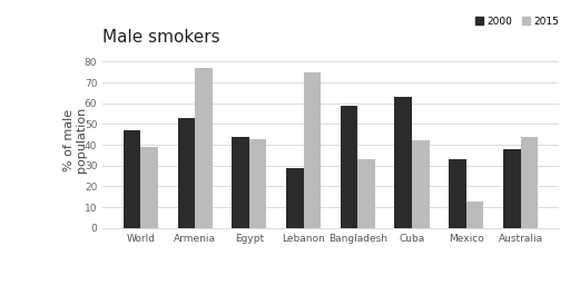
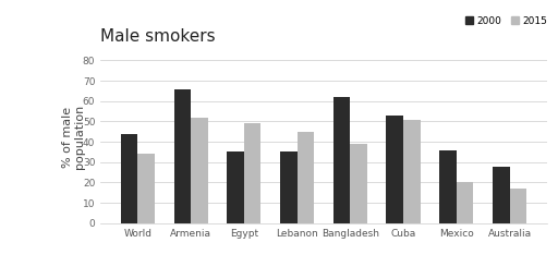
2000/World: 47 -> 44
2015/World: 39 -> 34
2000/Armenia: 53 -> 66
2015/Armenia: 77 -> 52
2000/Egypt: 44 -> 35
2015/Egypt: 43 -> 49
2000/Lebanon: 29 -> 35
2015/Lebanon: 75 -> 45
2000/Bangladesh: 59 -> 62
2015/Bangladesh: 33 -> 39
2000/Cuba: 63 -> 53
2015/Cuba: 42 -> 51
2000/Mexico: 33 -> 36
2015/Mexico: 13 -> 20
2000/Australia: 38 -> 28
2015/Australia: 44 -> 17
